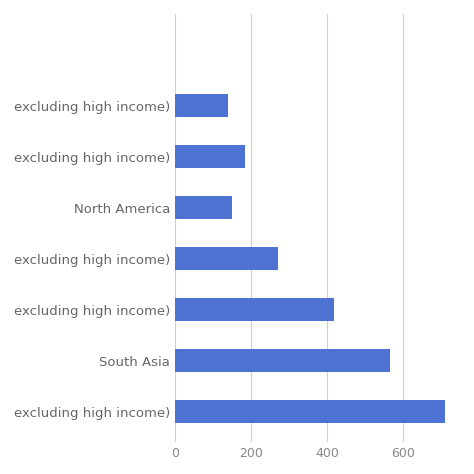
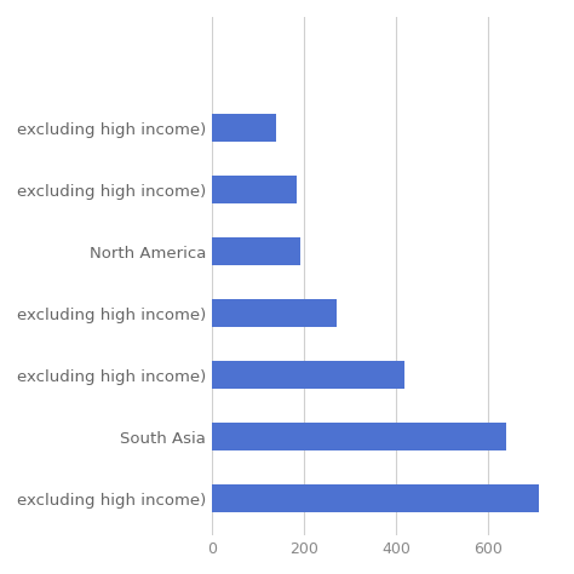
North America: 150 -> 193
South Asia: 565 -> 638
